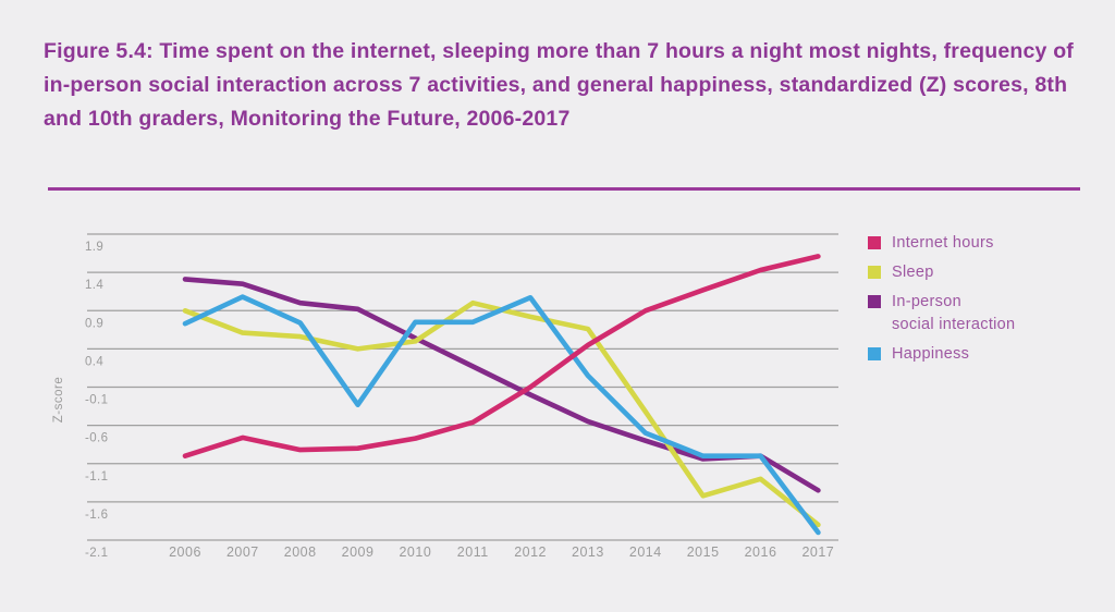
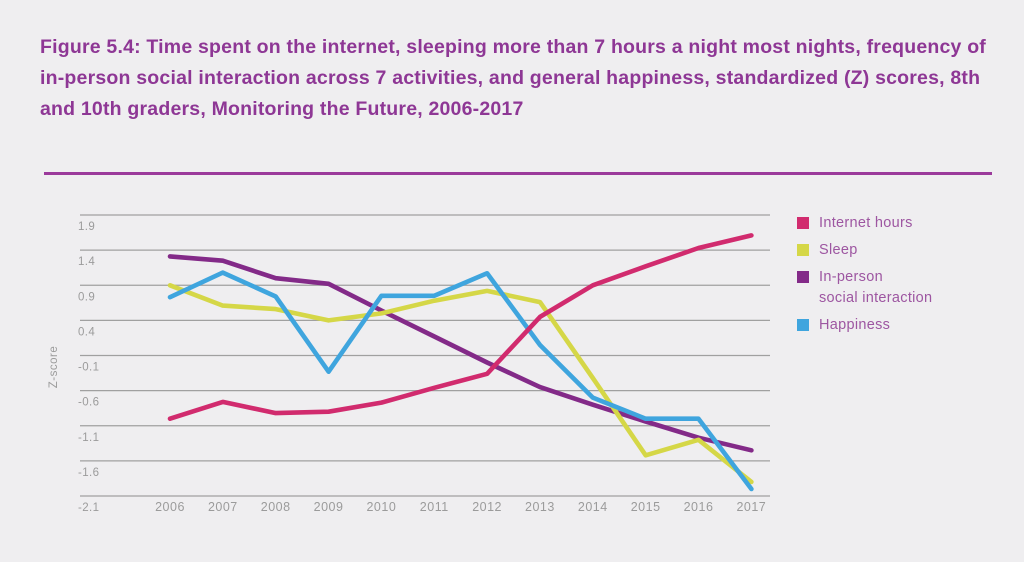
Sleep/2011: 1.0 -> 0.7
Internet hours/2012: -0.1 -> -0.4
In-person social interaction/2016: -1.0 -> -1.3
